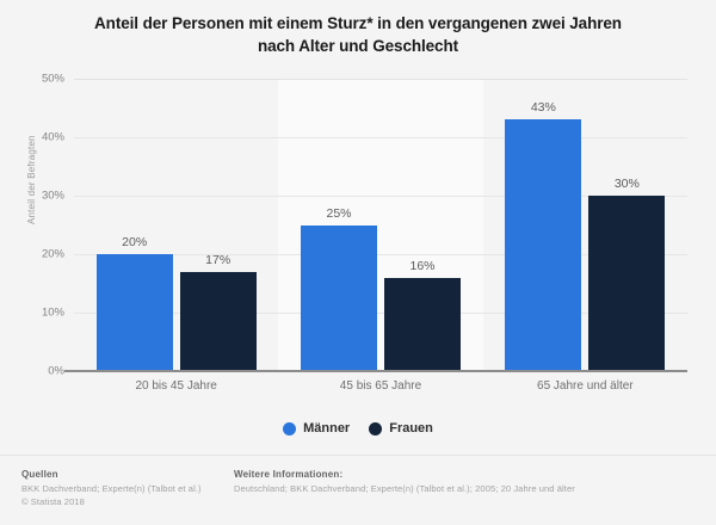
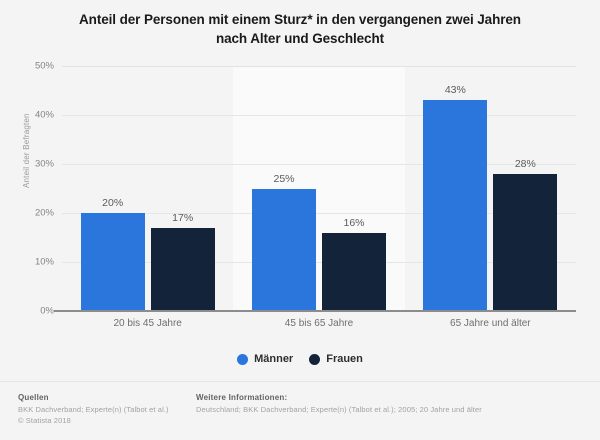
Frauen/65 Jahre und älter: 30% -> 28%
